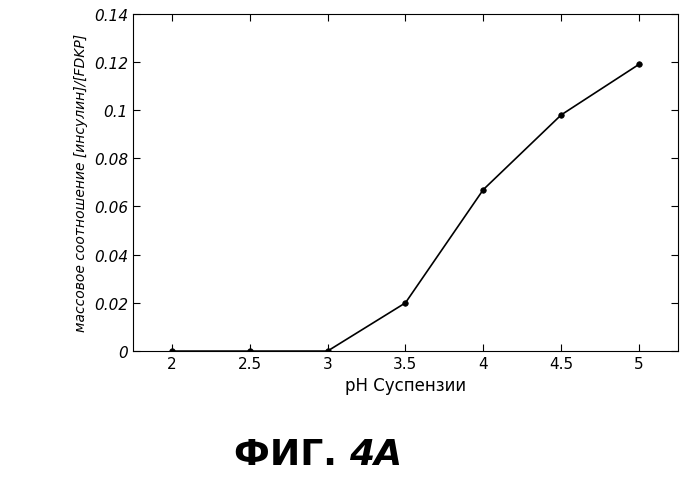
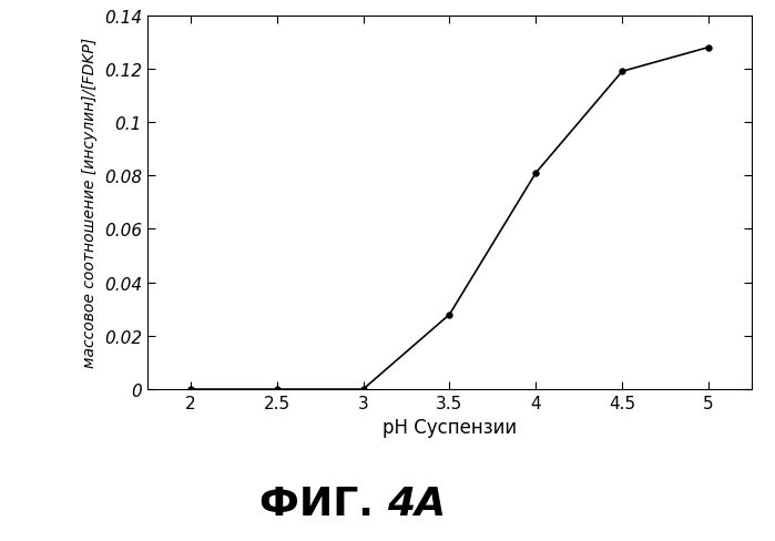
3.5: 0.020 -> 0.028
4: 0.067 -> 0.081
4.5: 0.098 -> 0.119
5: 0.119 -> 0.128
